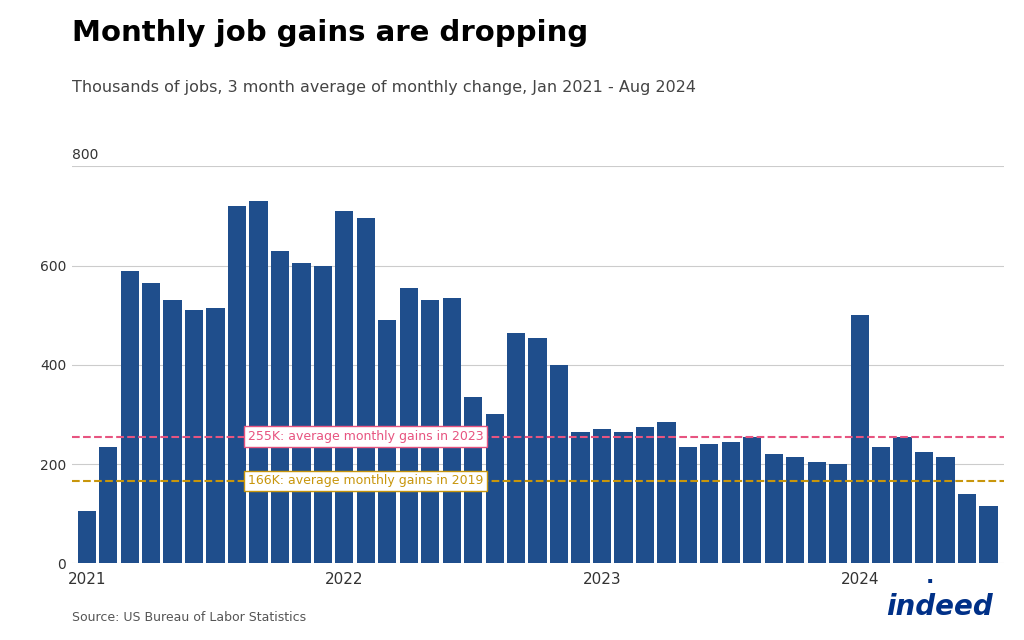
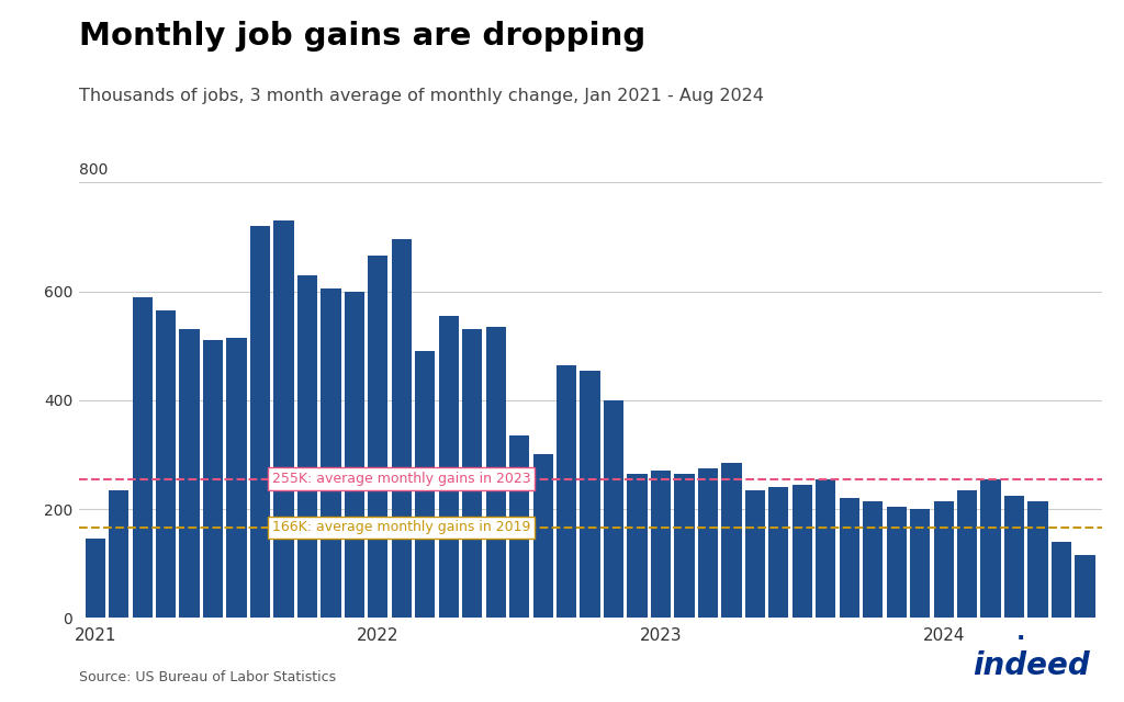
2021: 105 -> 145
2022: 710 -> 665
2024: 500 -> 215
